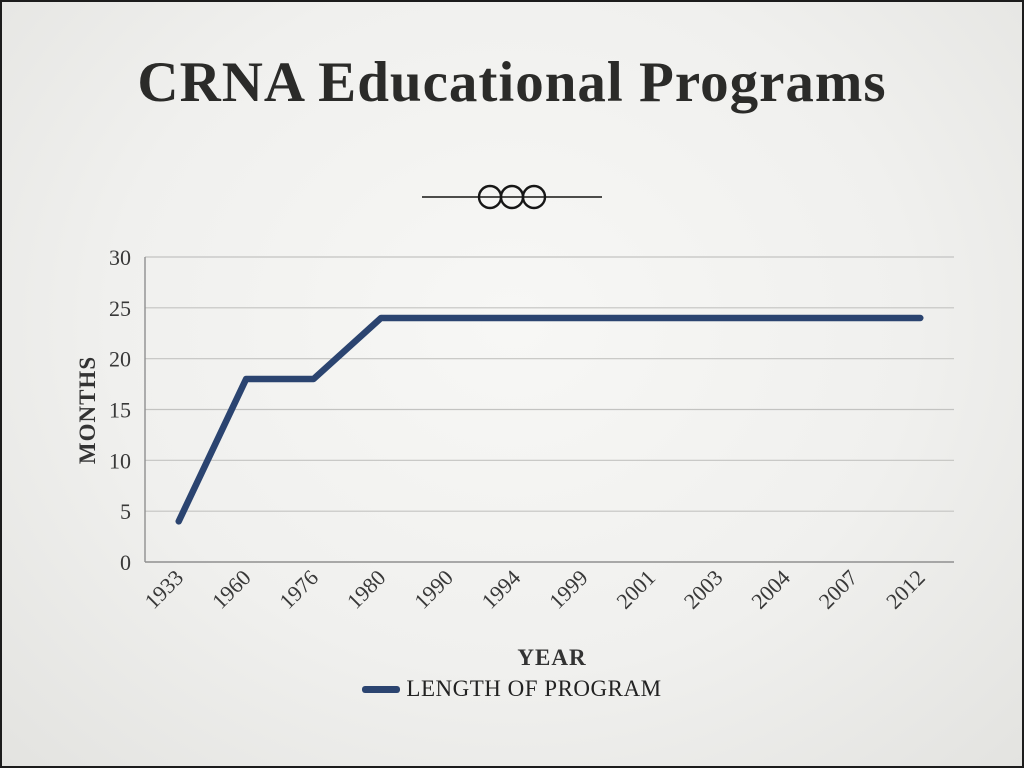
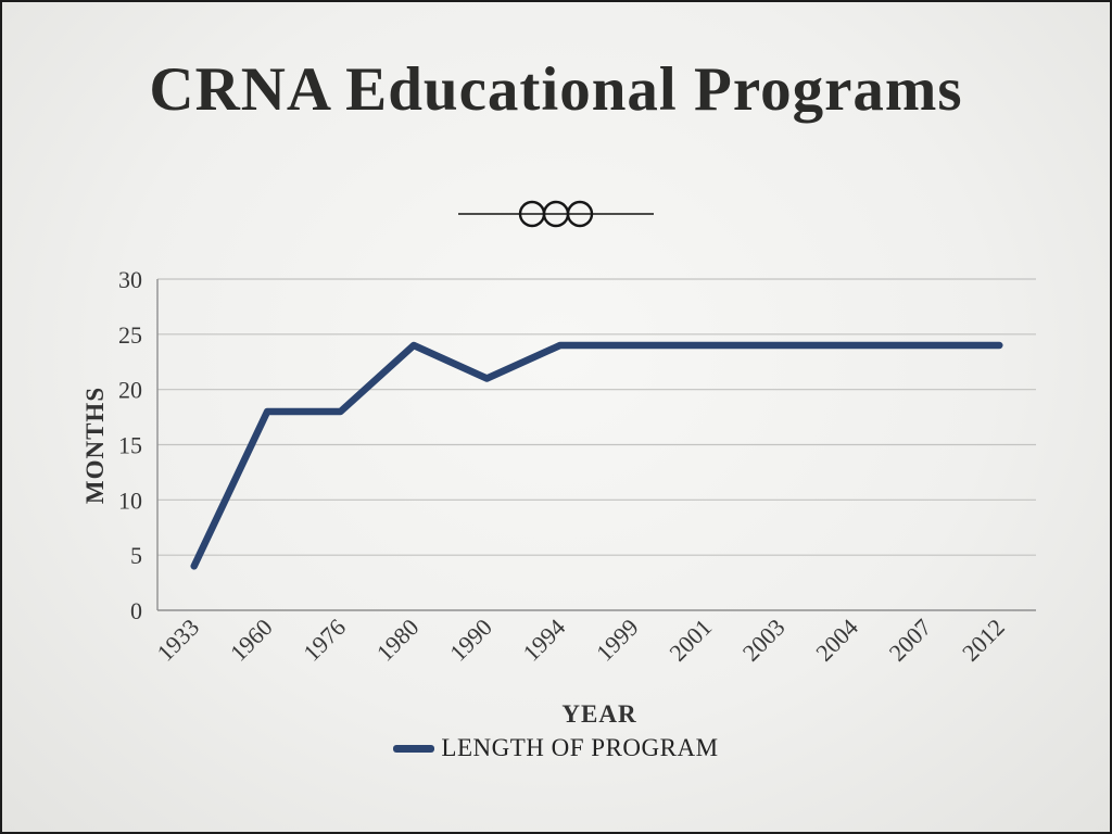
1990: 24 -> 21
